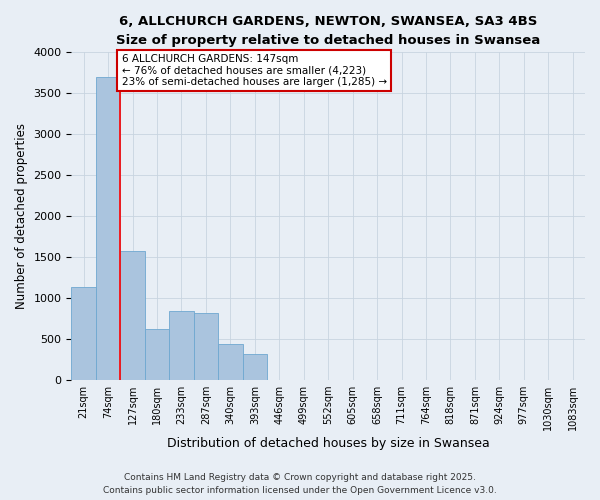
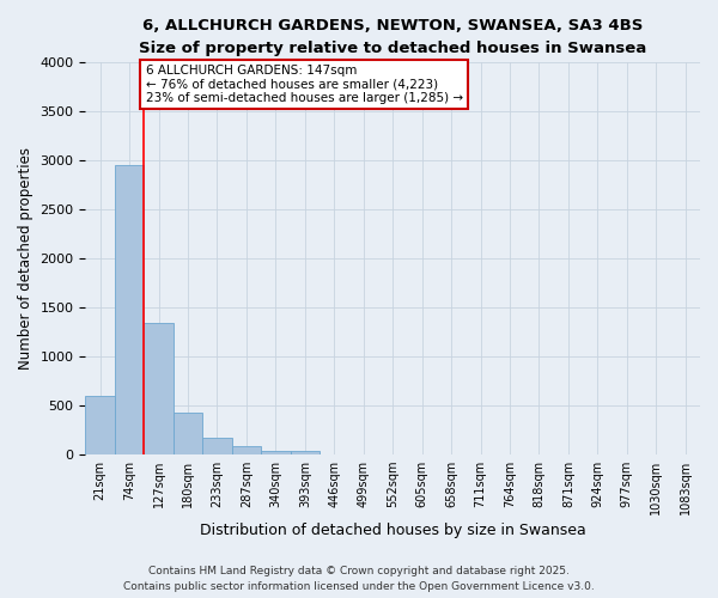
21sqm: 1140 -> 600
74sqm: 3700 -> 2960
127sqm: 1580 -> 1340
180sqm: 620 -> 430
233sqm: 840 -> 170
287sqm: 820 -> 90
340sqm: 440 -> 40
393sqm: 320 -> 40
